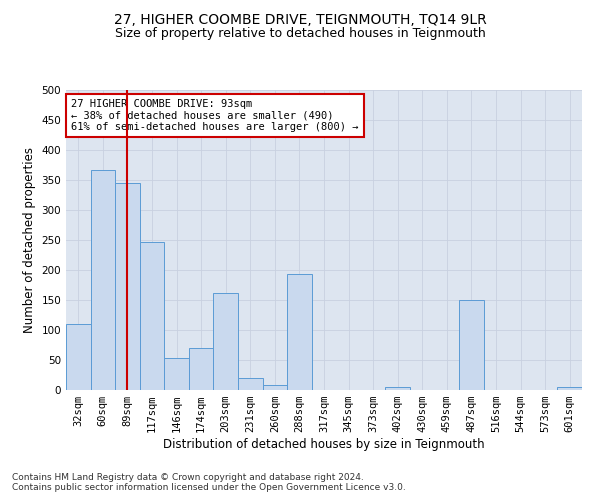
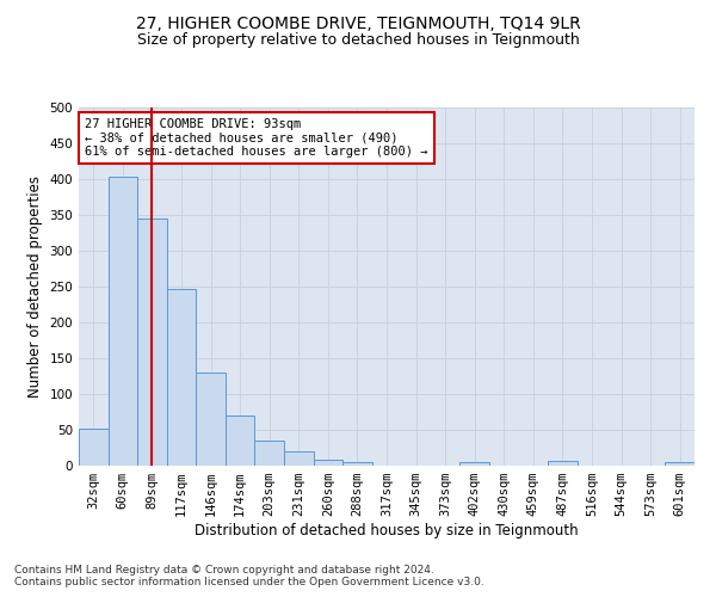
32sqm: 110 -> 51
60sqm: 366 -> 403
146sqm: 54 -> 130
203sqm: 162 -> 35
288sqm: 194 -> 5
487sqm: 150 -> 6
